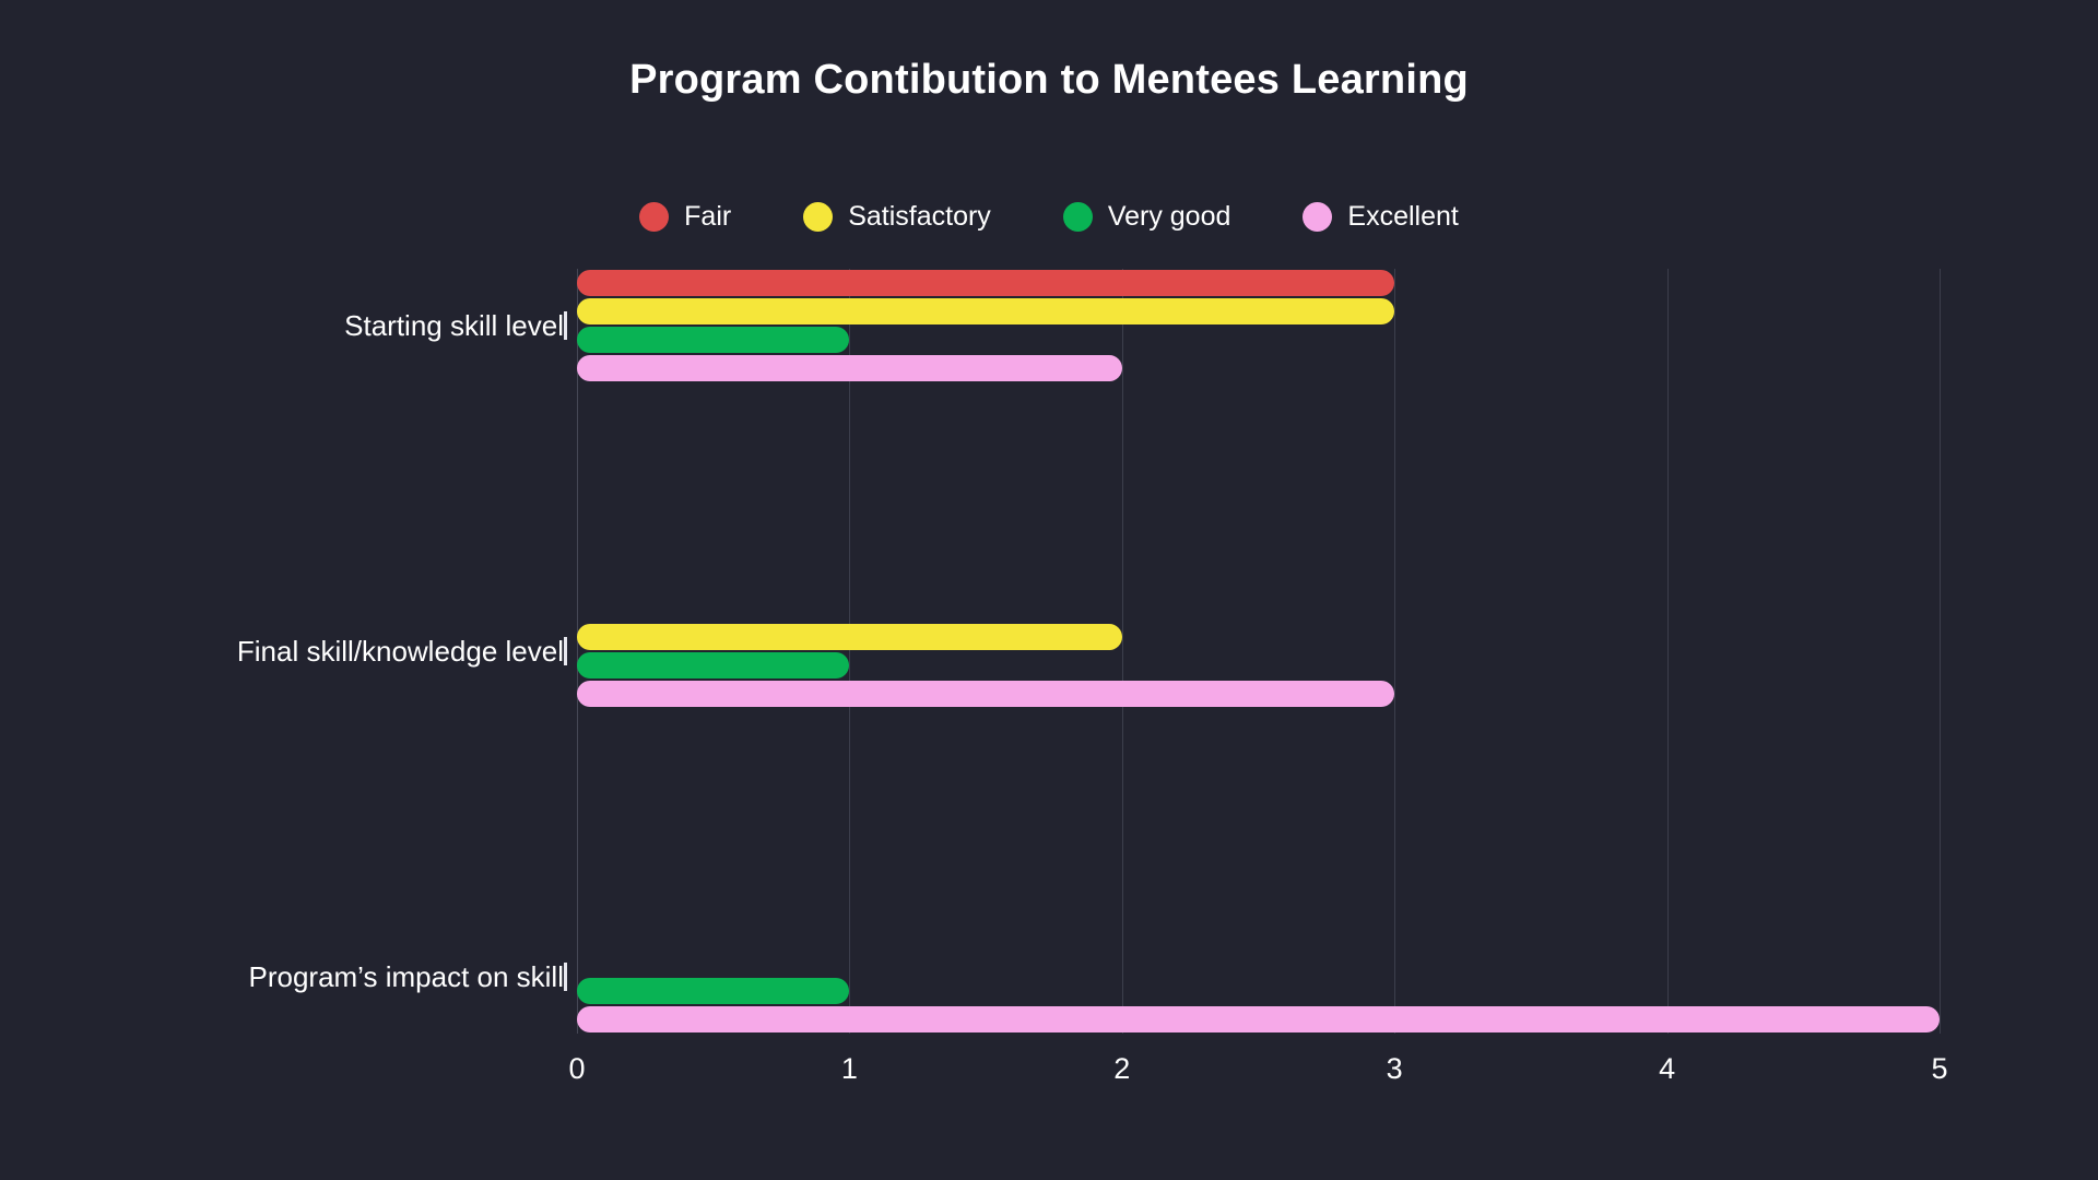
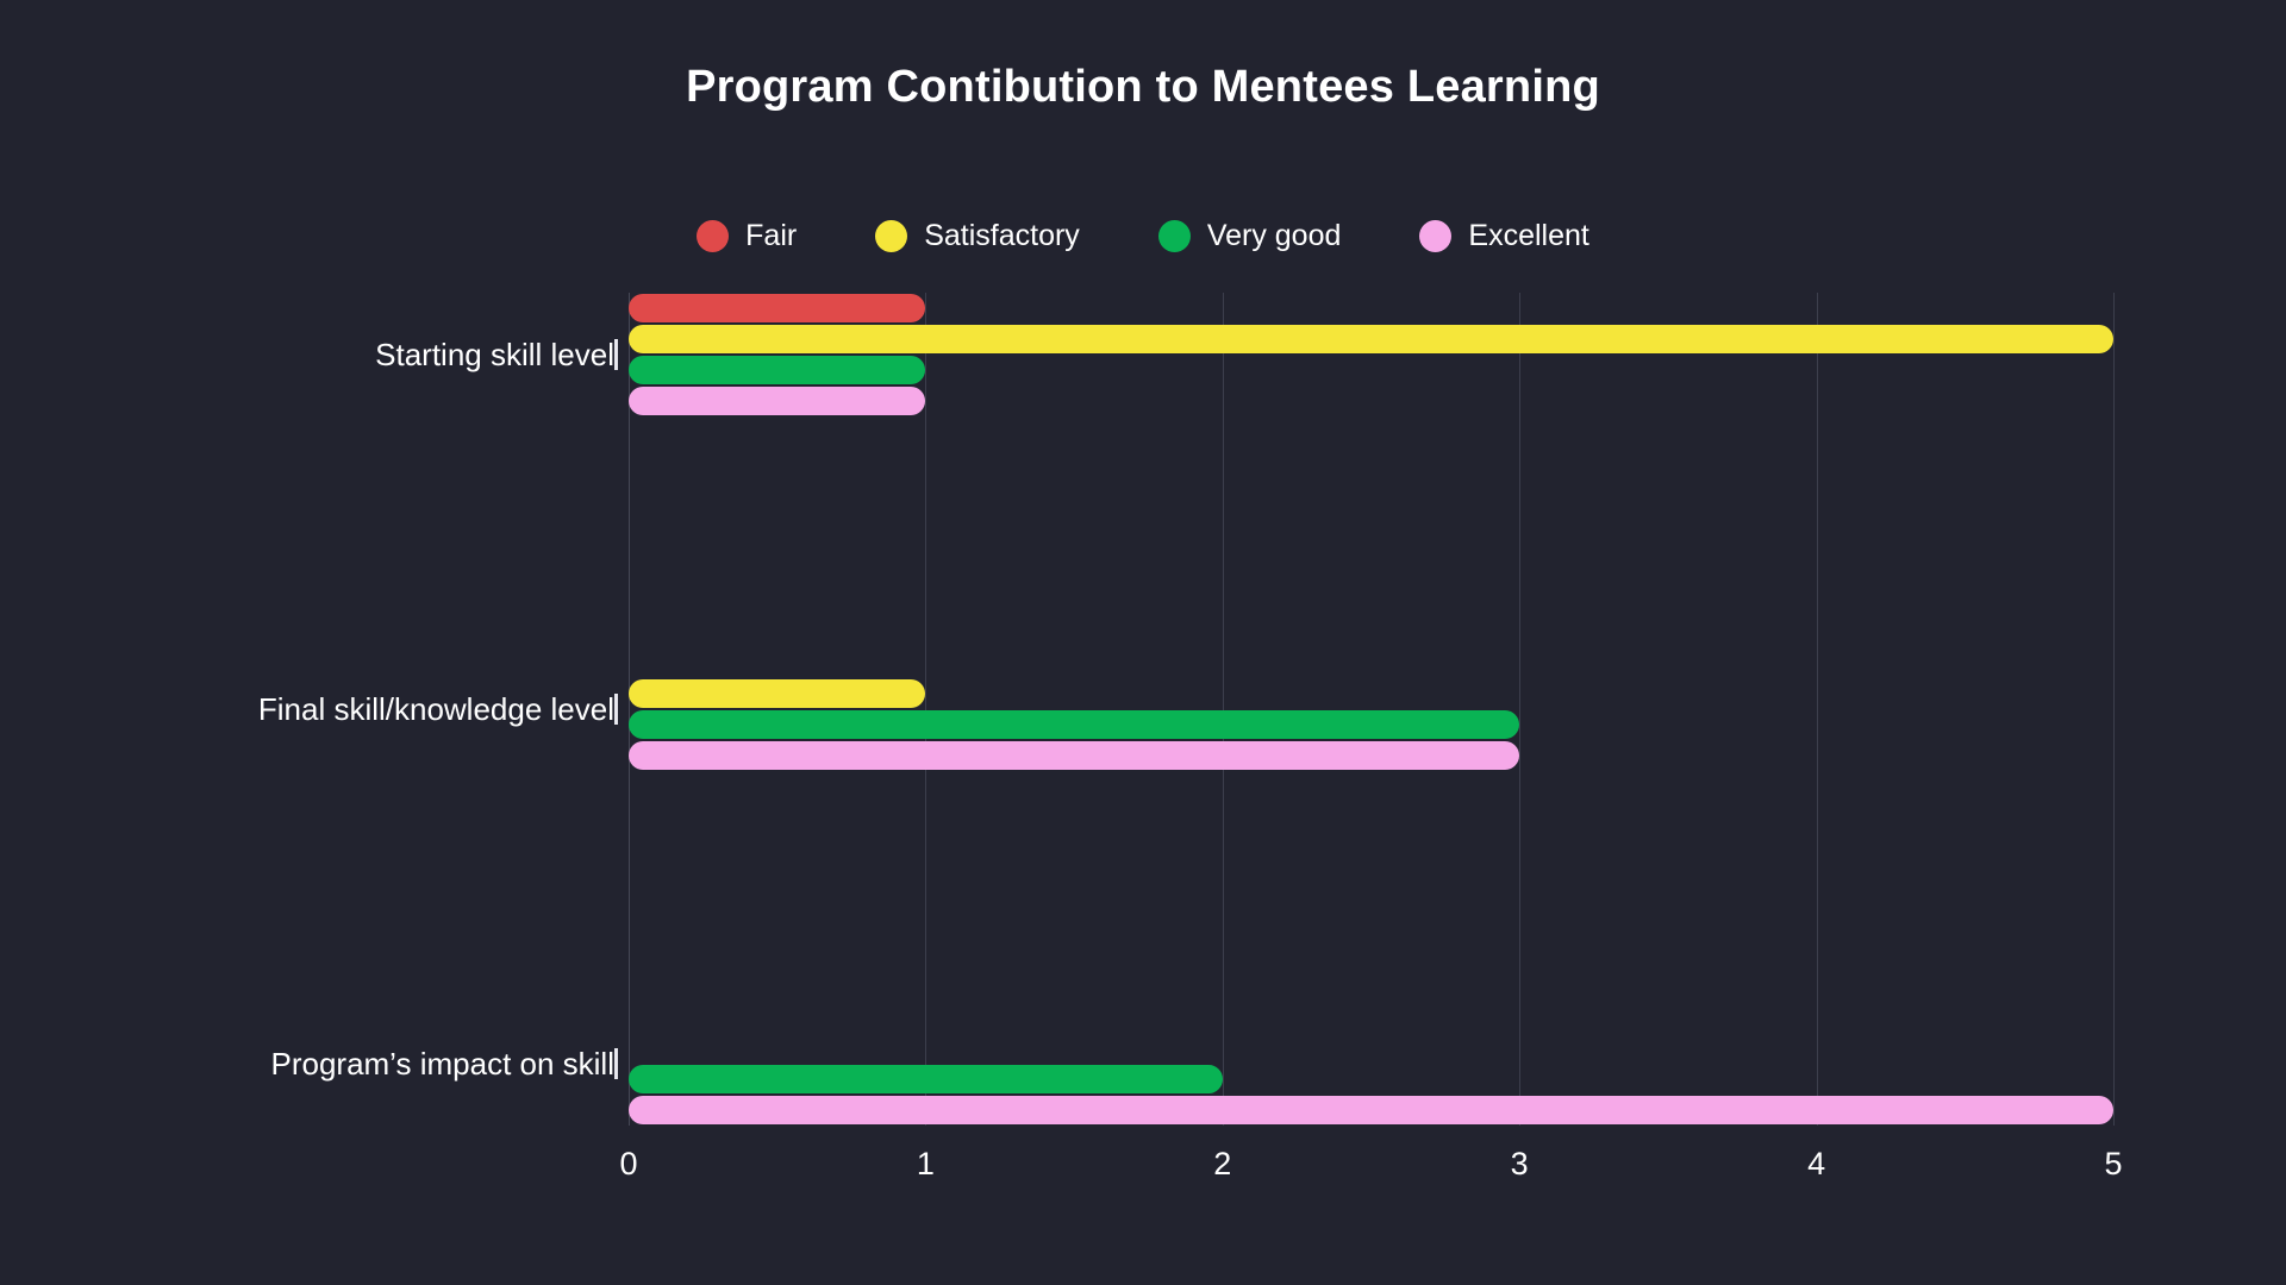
Fair/Starting skill level: 3 -> 1
Satisfactory/Starting skill level: 3 -> 5
Excellent/Starting skill level: 2 -> 1
Satisfactory/Final skill/knowledge level: 2 -> 1
Very good/Final skill/knowledge level: 1 -> 3
Very good/Program’s impact on skill: 1 -> 2
